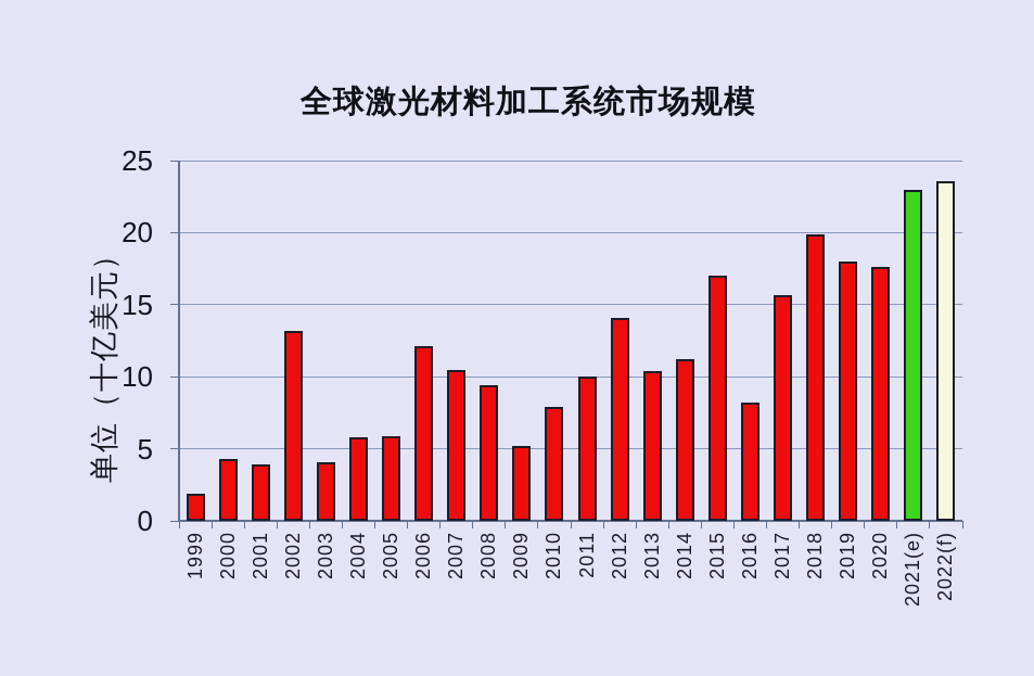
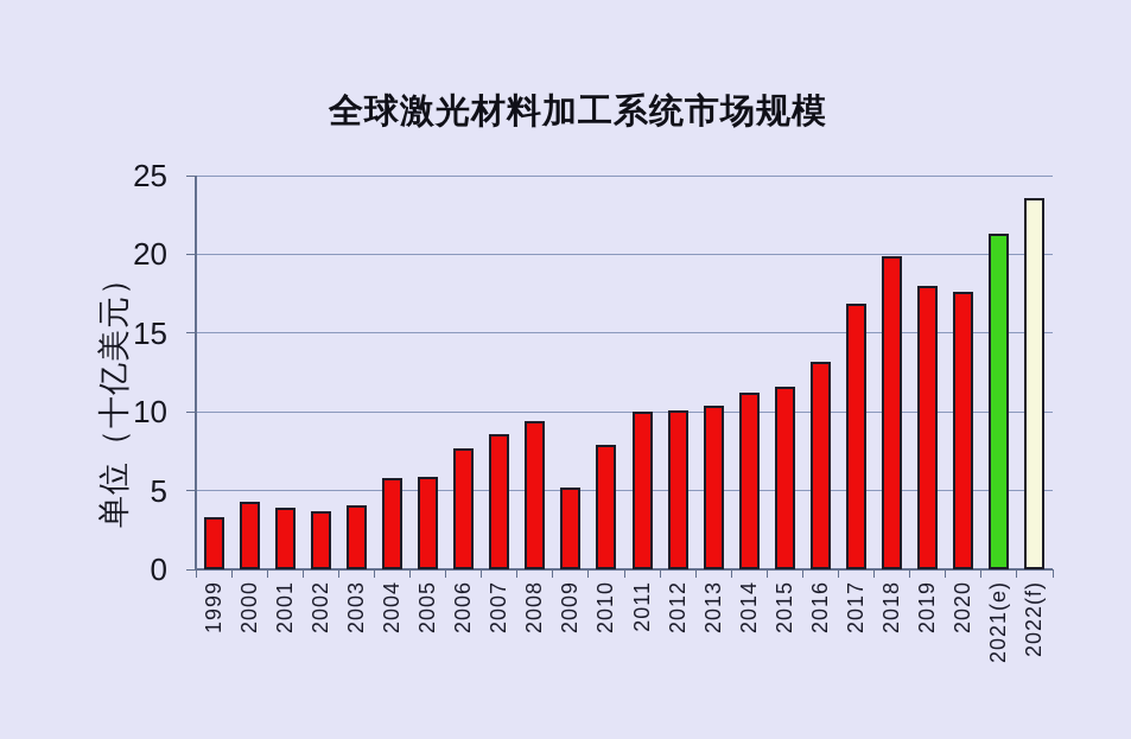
1999: 1.9 -> 3.3
2002: 13.2 -> 3.7
2006: 12.1 -> 7.7
2007: 10.5 -> 8.6
2012: 14.1 -> 10.1
2015: 17.0 -> 11.6
2016: 8.2 -> 13.2
2017: 15.7 -> 16.9
2021(e): 23.0 -> 21.3
